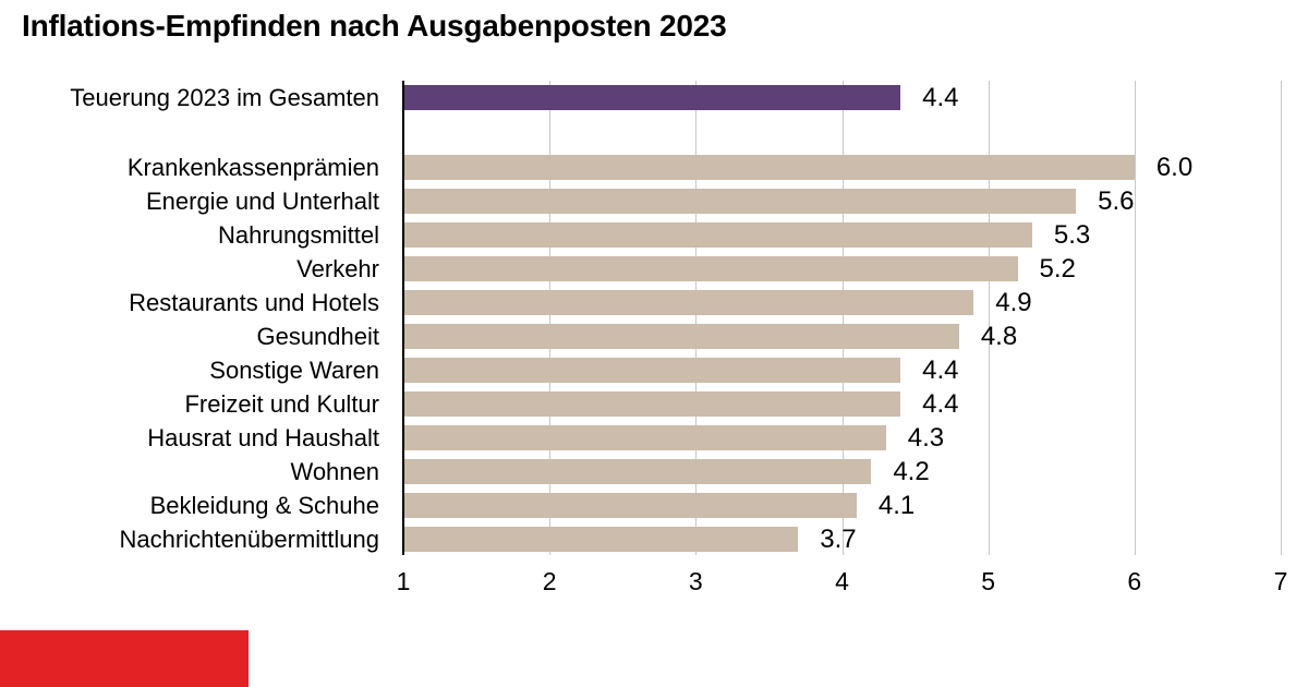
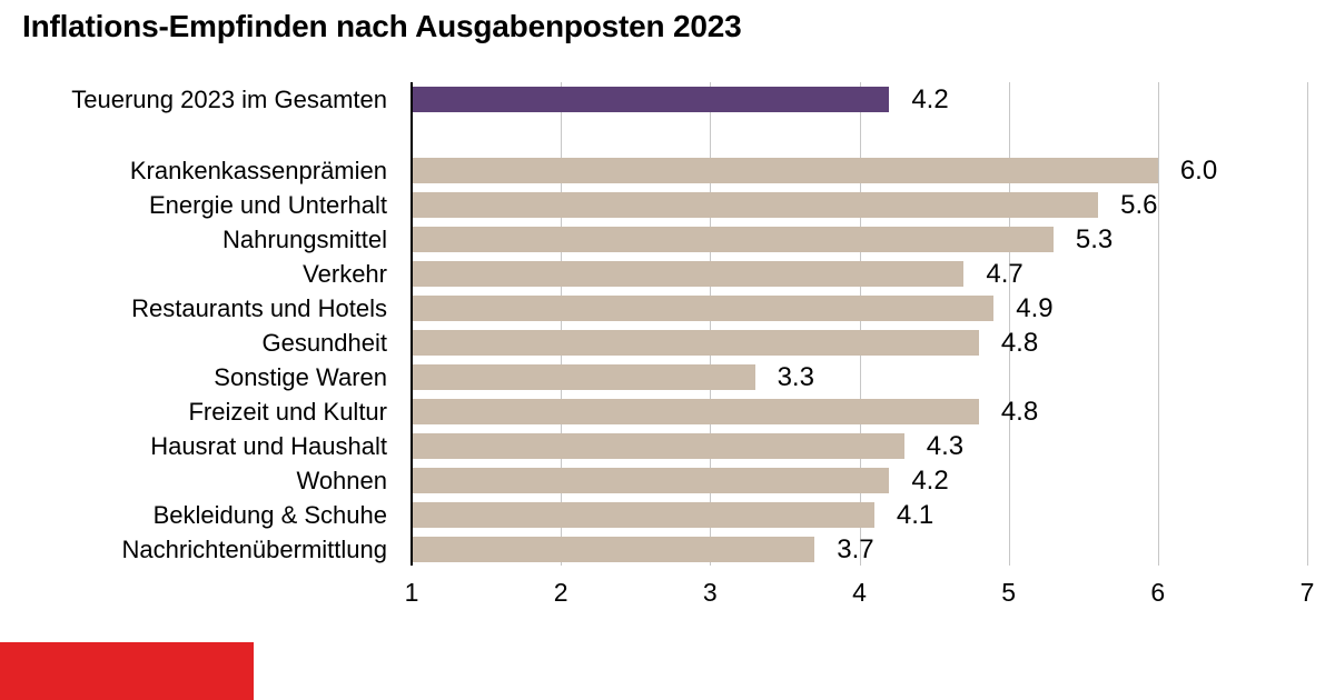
Teuerung 2023 im Gesamten: 4.4 -> 4.2
Verkehr: 5.2 -> 4.7
Sonstige Waren: 4.4 -> 3.3
Freizeit und Kultur: 4.4 -> 4.8
